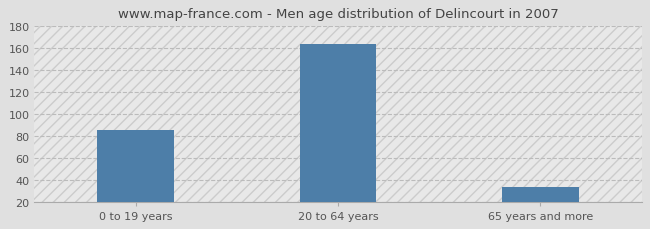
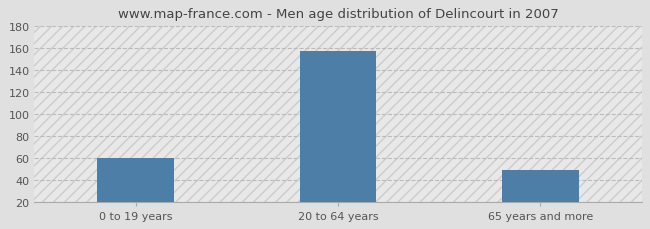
0 to 19 years: 85 -> 60
20 to 64 years: 163 -> 157
65 years and more: 33 -> 49
